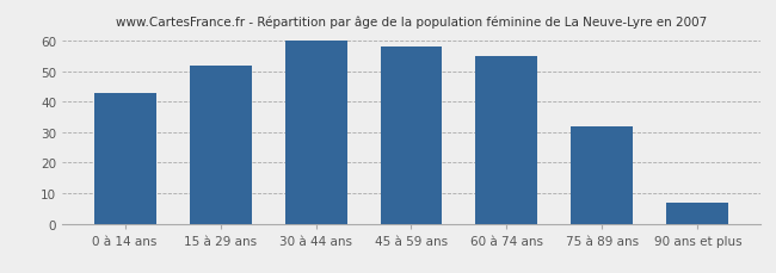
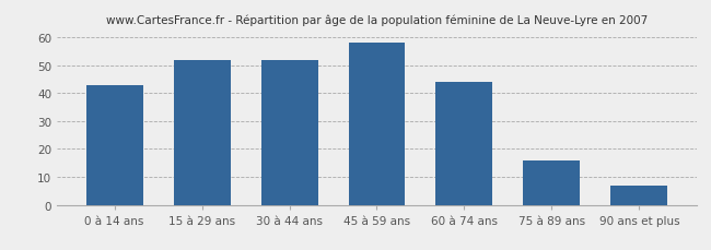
30 à 44 ans: 60 -> 52
60 à 74 ans: 55 -> 44
75 à 89 ans: 32 -> 16
